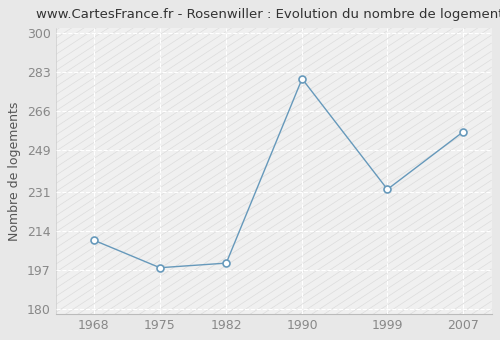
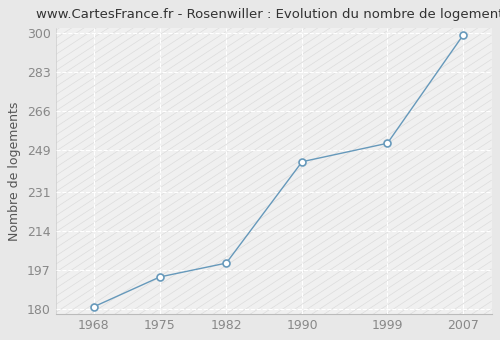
1968: 210 -> 181
1975: 198 -> 194
1990: 280 -> 244
1999: 232 -> 252
2007: 257 -> 299
